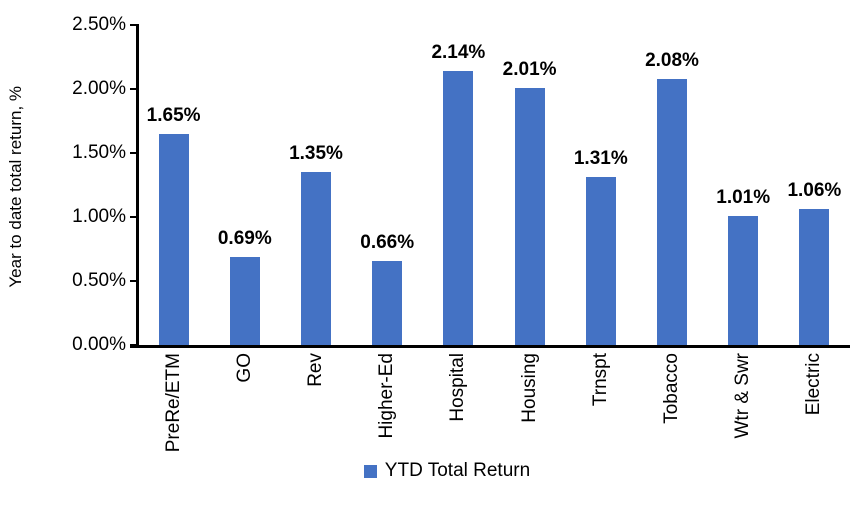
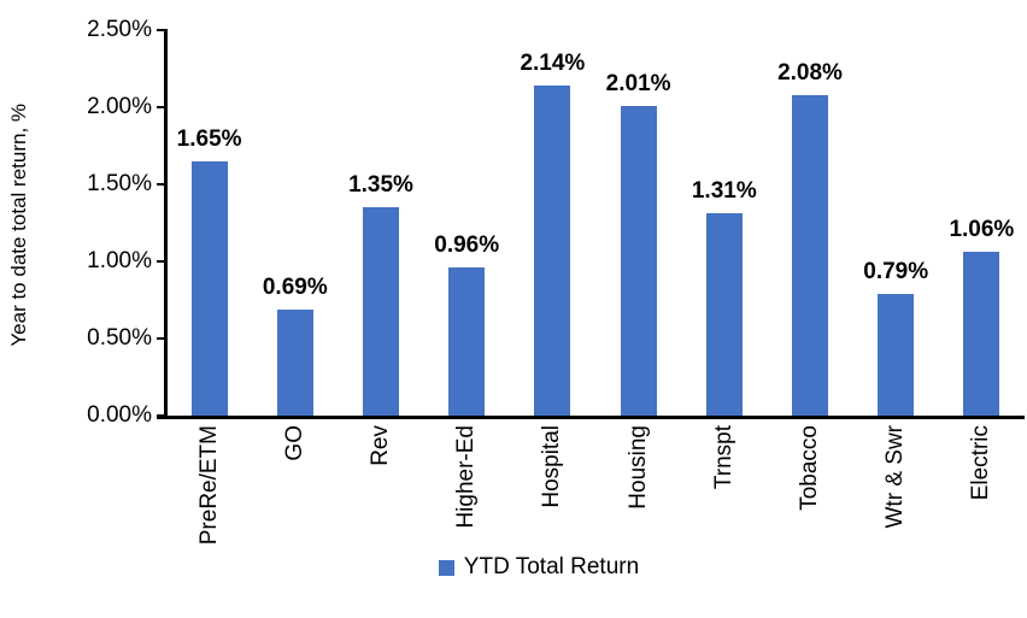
Higher-Ed: 0.66% -> 0.96%
Wtr & Swr: 1.01% -> 0.79%
